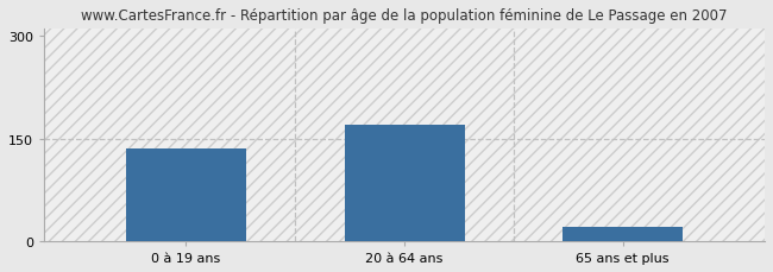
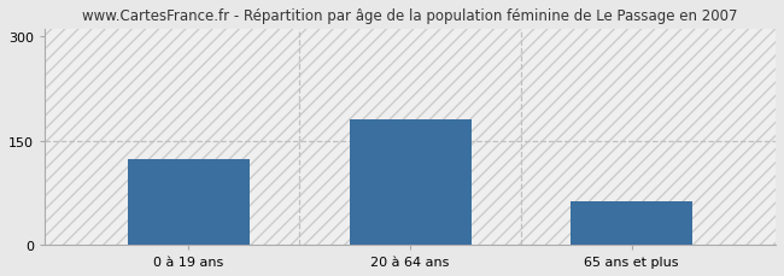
0 à 19 ans: 135 -> 124
20 à 64 ans: 170 -> 180
65 ans et plus: 20 -> 62
